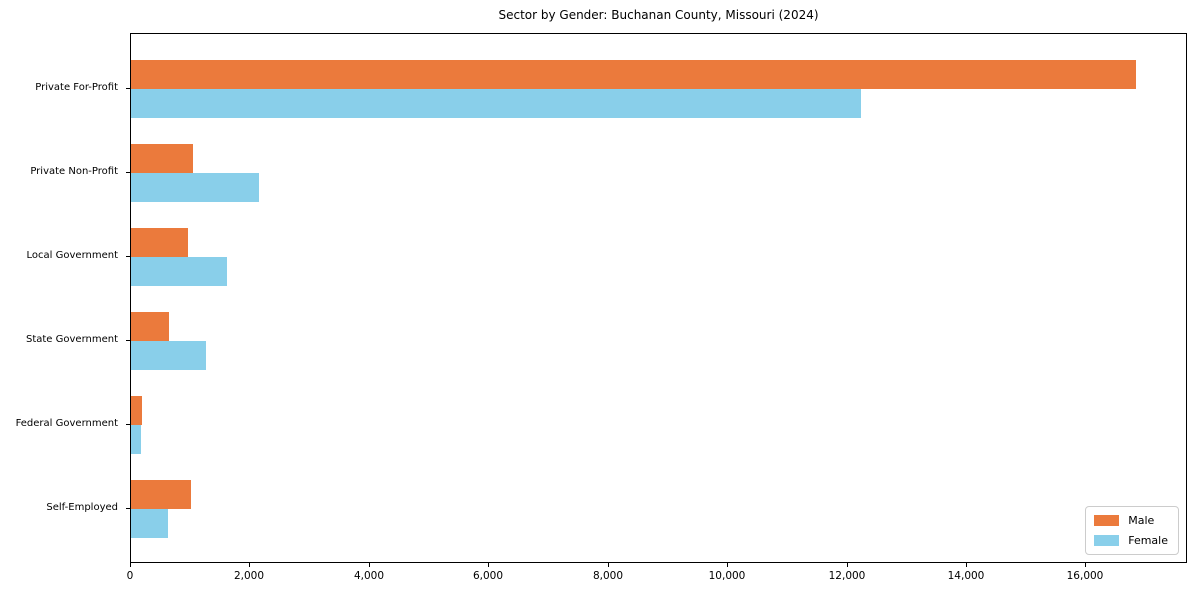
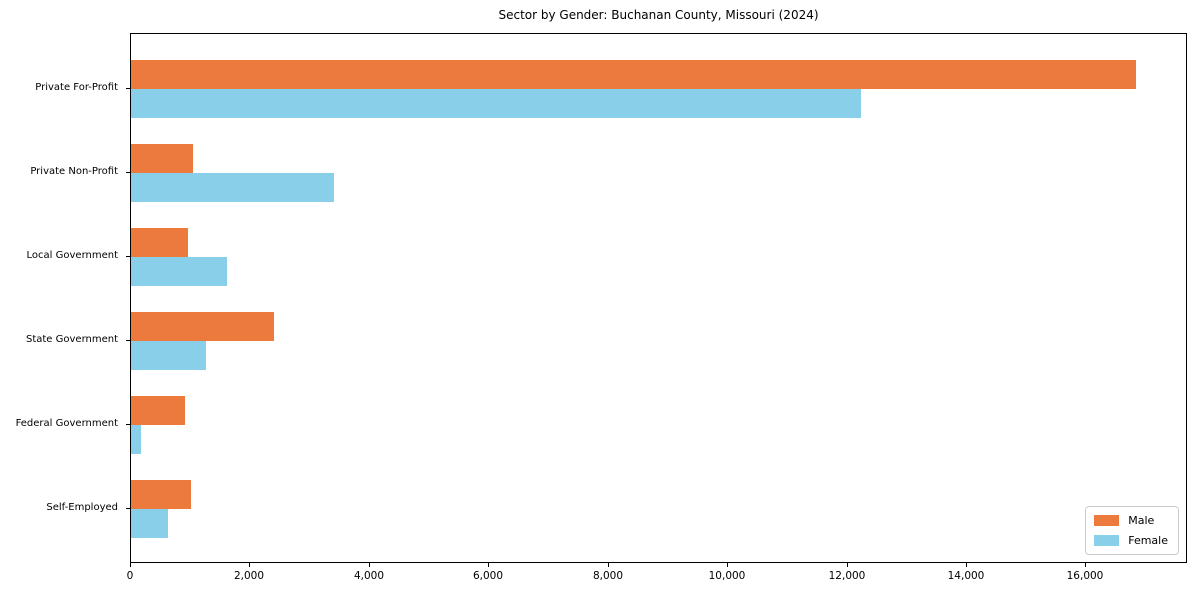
Female/Private Non-Profit: 2100 -> 3400
Male/State Government: 600 -> 2400
Male/Federal Government: 200 -> 900
